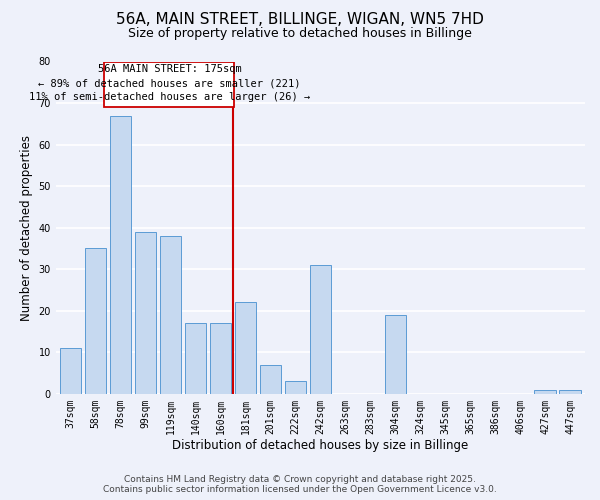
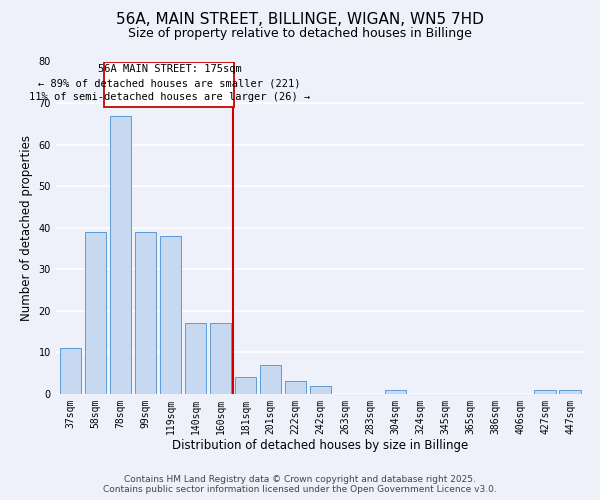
58sqm: 35 -> 39
181sqm: 22 -> 4
242sqm: 31 -> 2
304sqm: 19 -> 1
